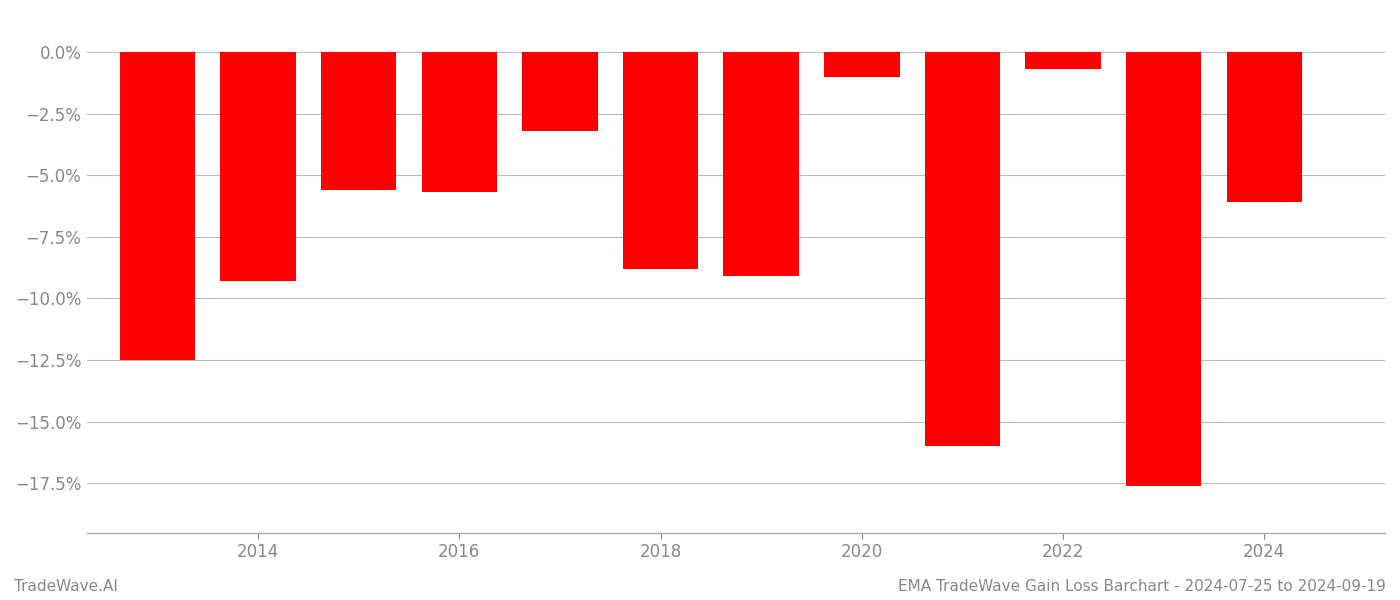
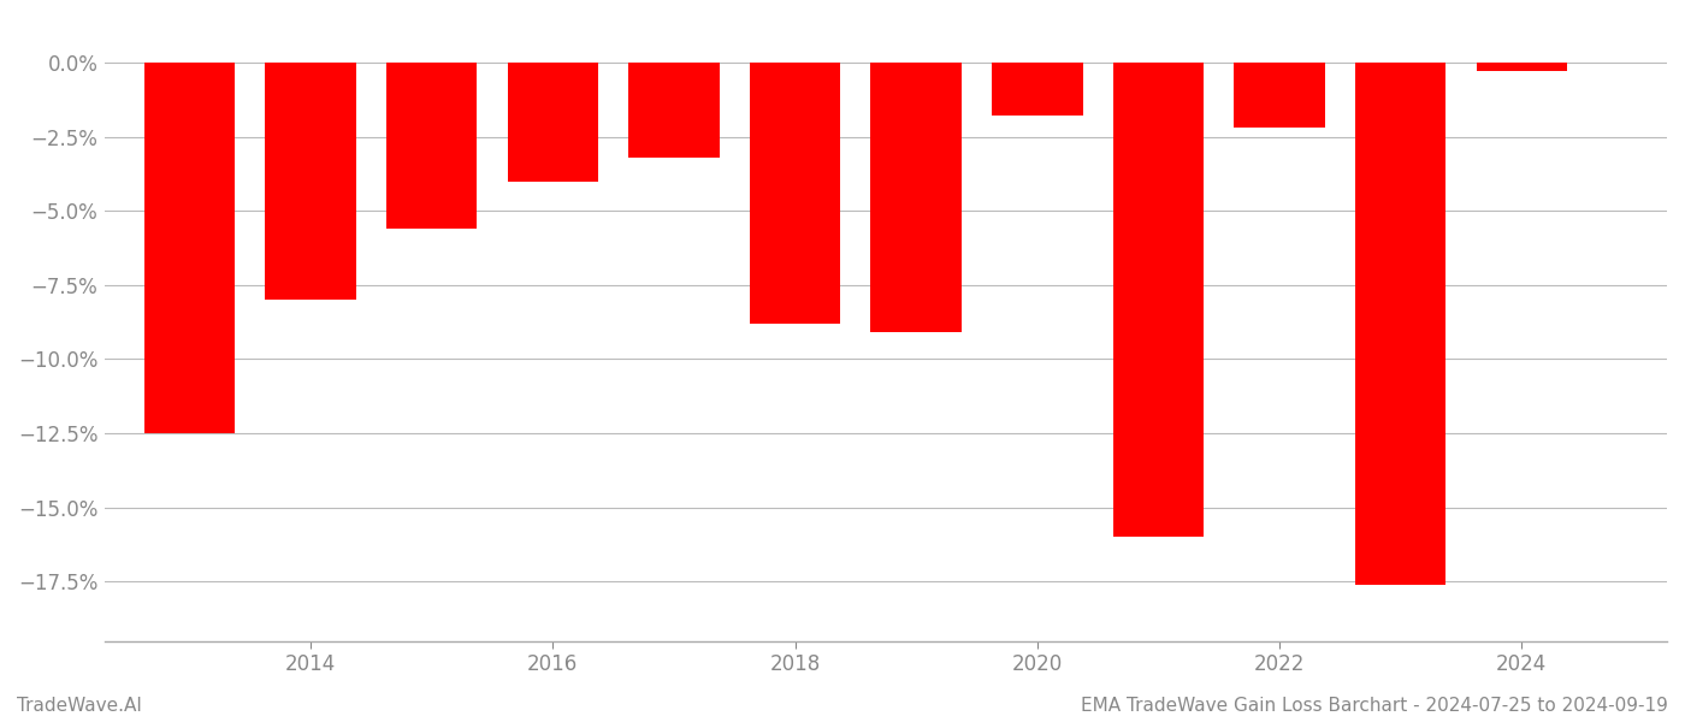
2014: -9.3% -> -8.0%
2016: -5.7% -> -4.0%
2020: -1.0% -> -1.8%
2022: -0.7% -> -2.2%
2024: -6.1% -> -0.3%
